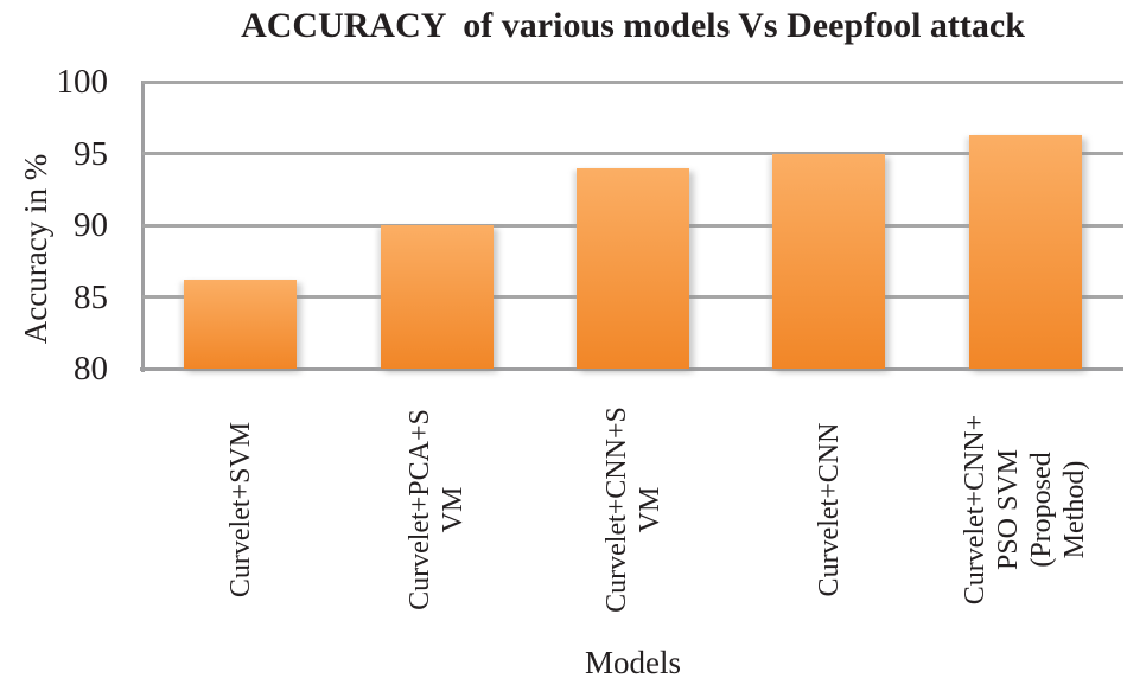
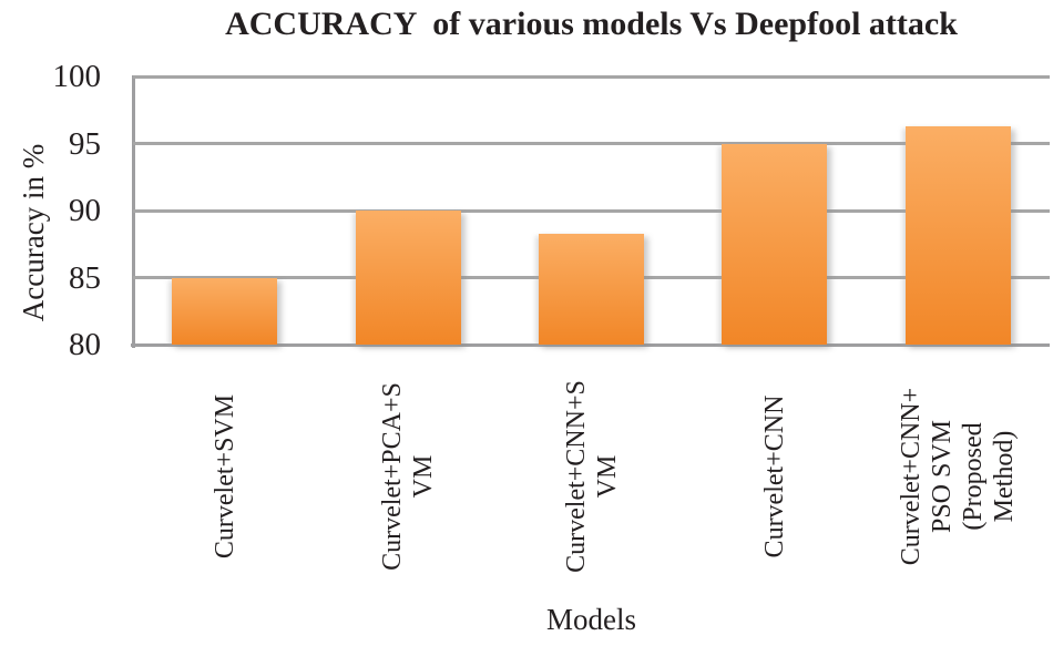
Curvelet+SVM: 86.2 -> 85.0
Curvelet+CNN+S VM: 94.0 -> 88.3
